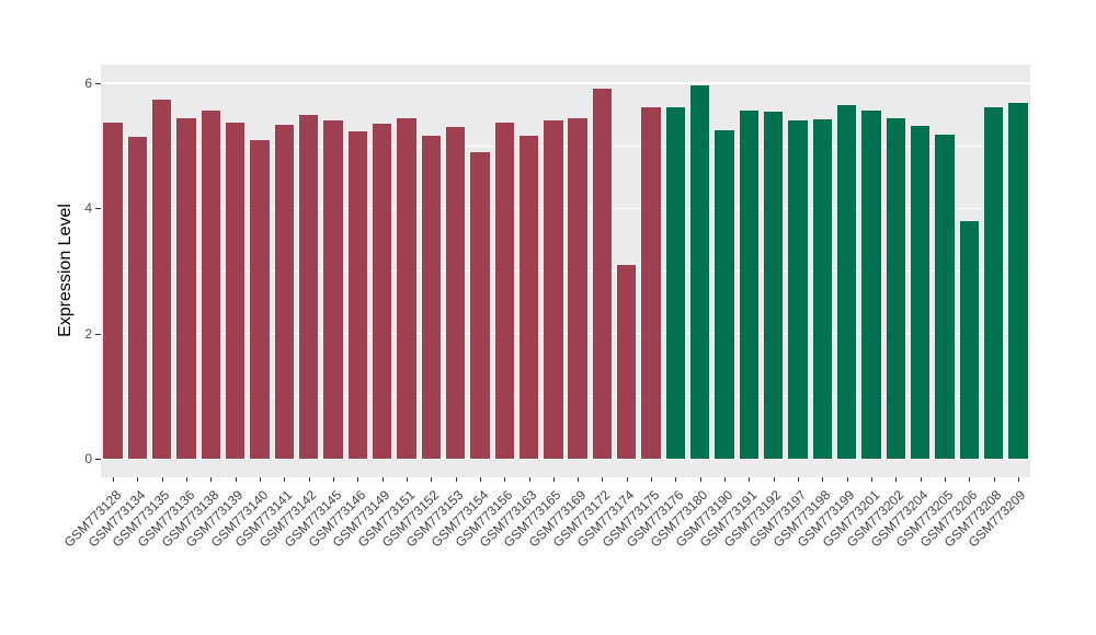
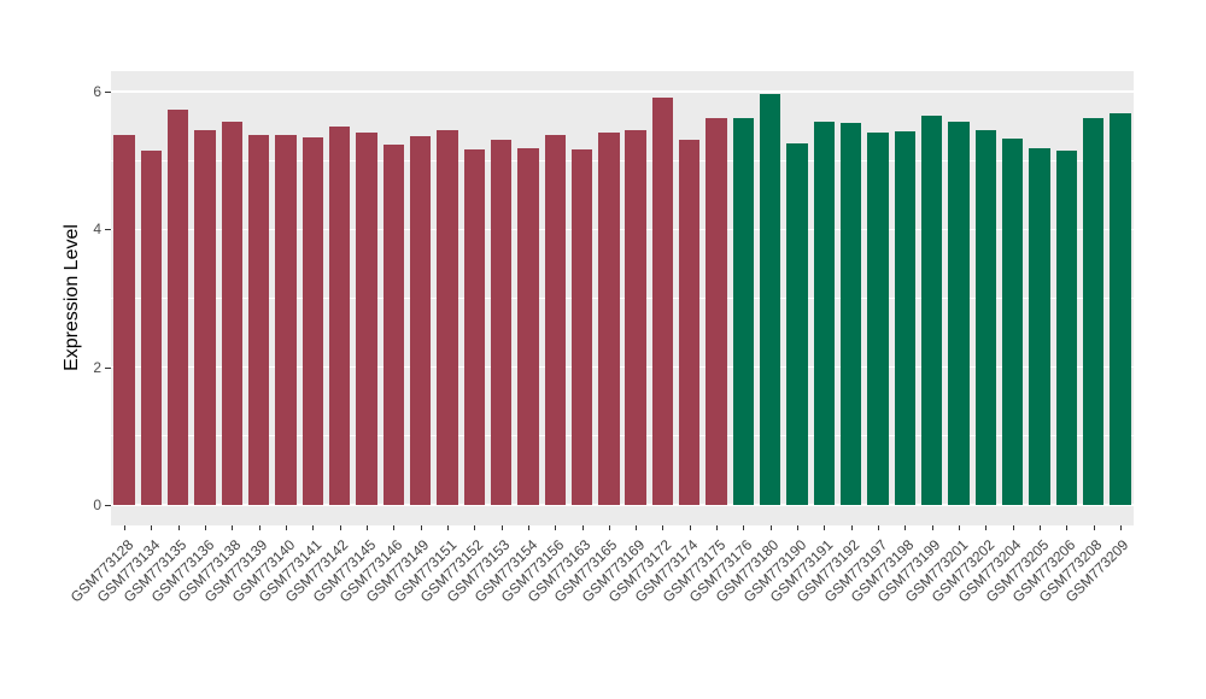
GSM773140: 5.1 -> 5.4
GSM773154: 4.9 -> 5.2
GSM773174: 3.1 -> 5.3
GSM773206: 3.8 -> 5.2
